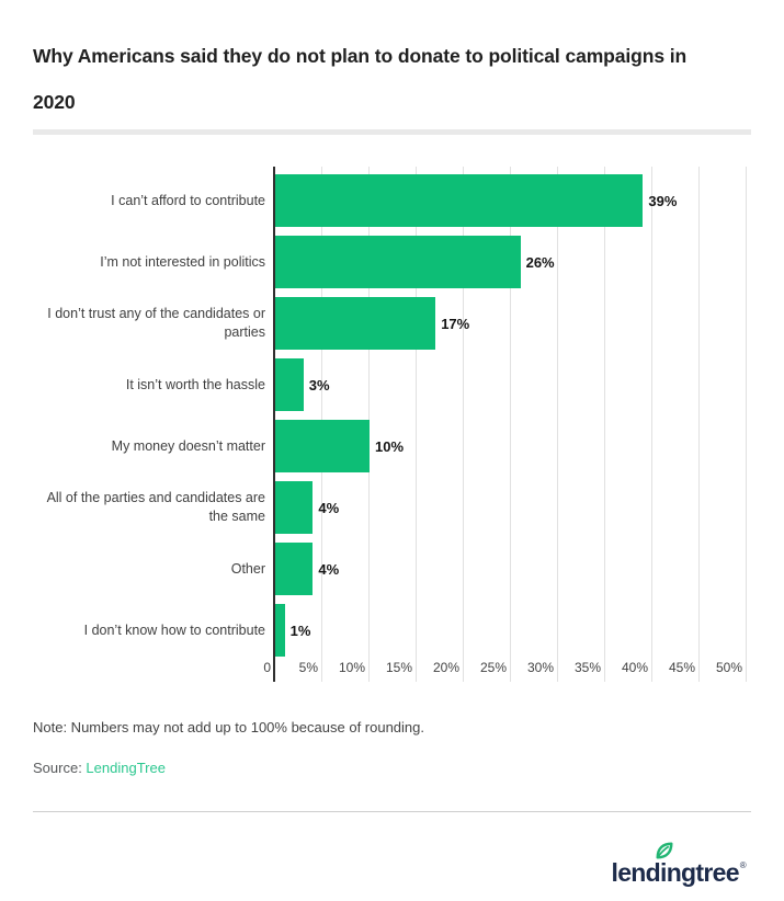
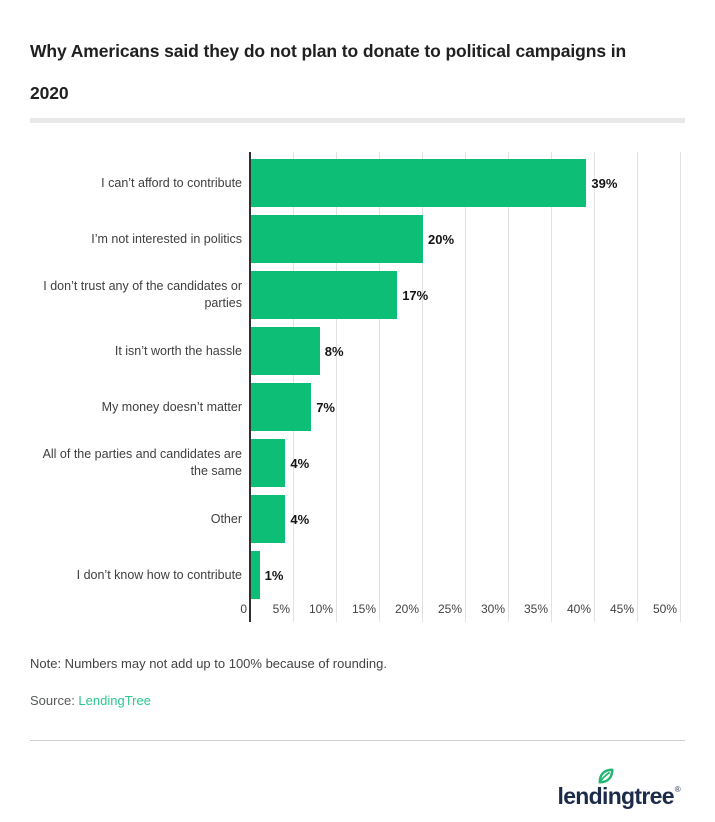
I’m not interested in politics: 26% -> 20%
It isn’t worth the hassle: 3% -> 8%
My money doesn’t matter: 10% -> 7%
